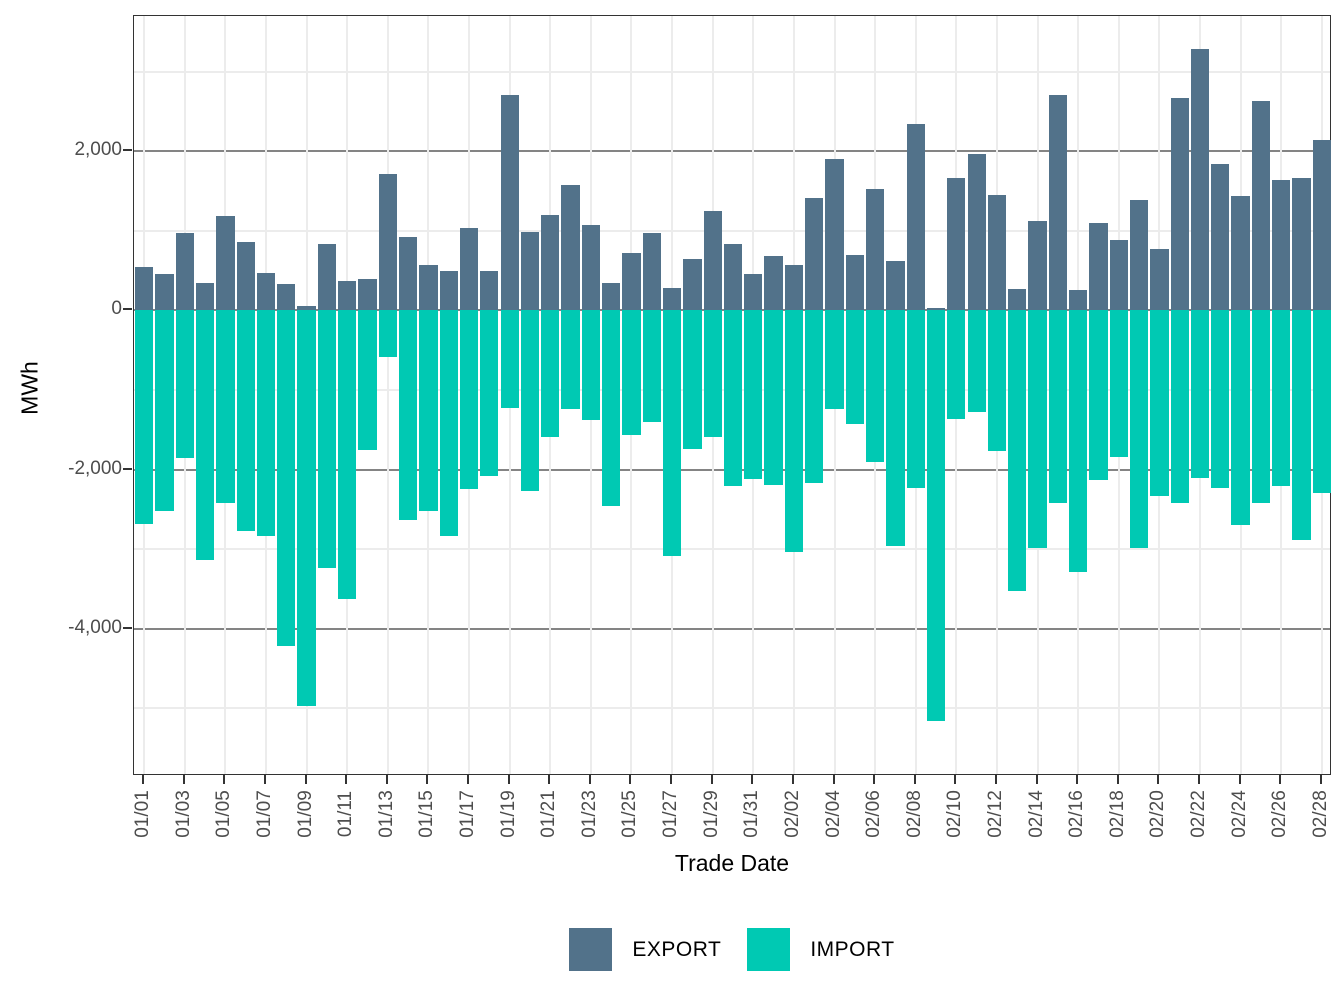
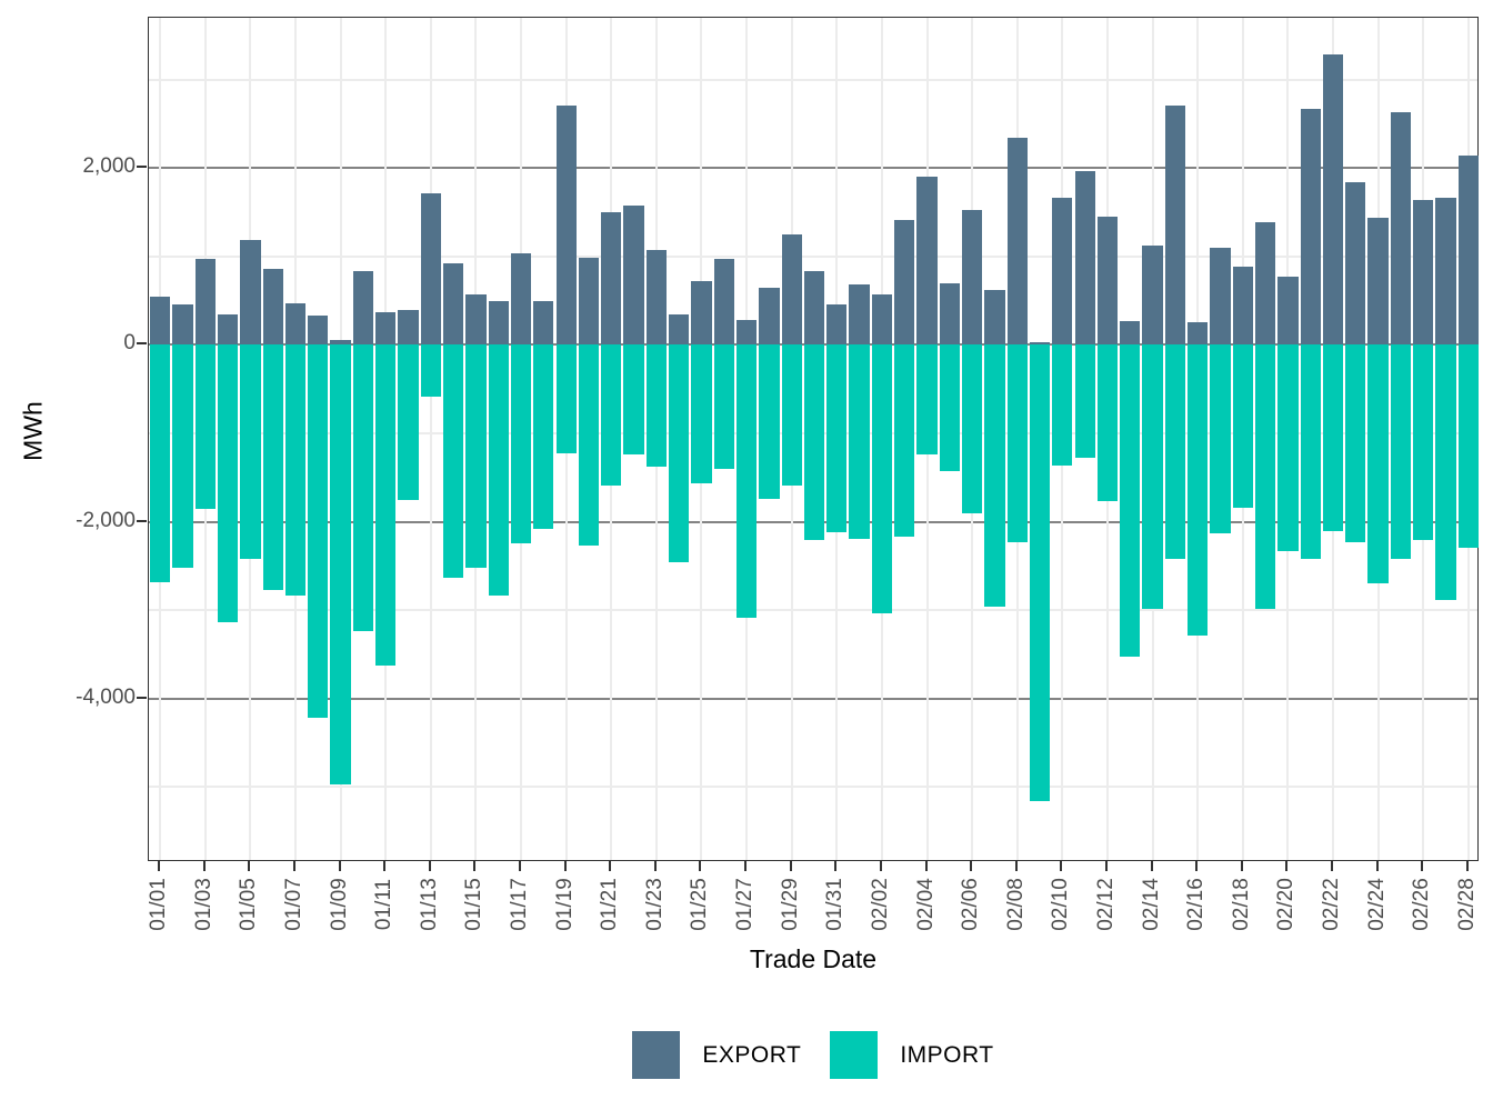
EXPORT/01/21: 1200 -> 1500
